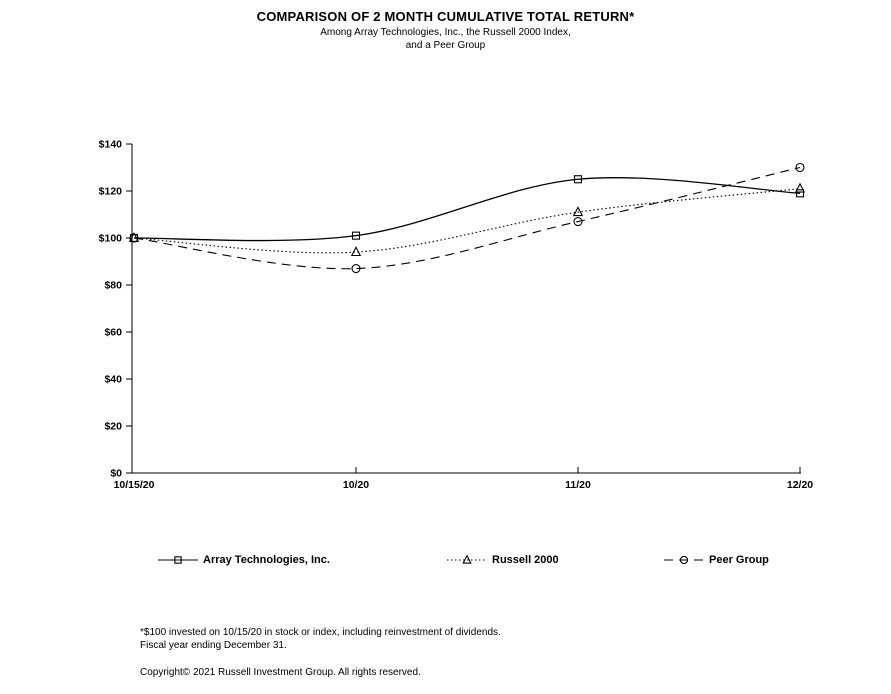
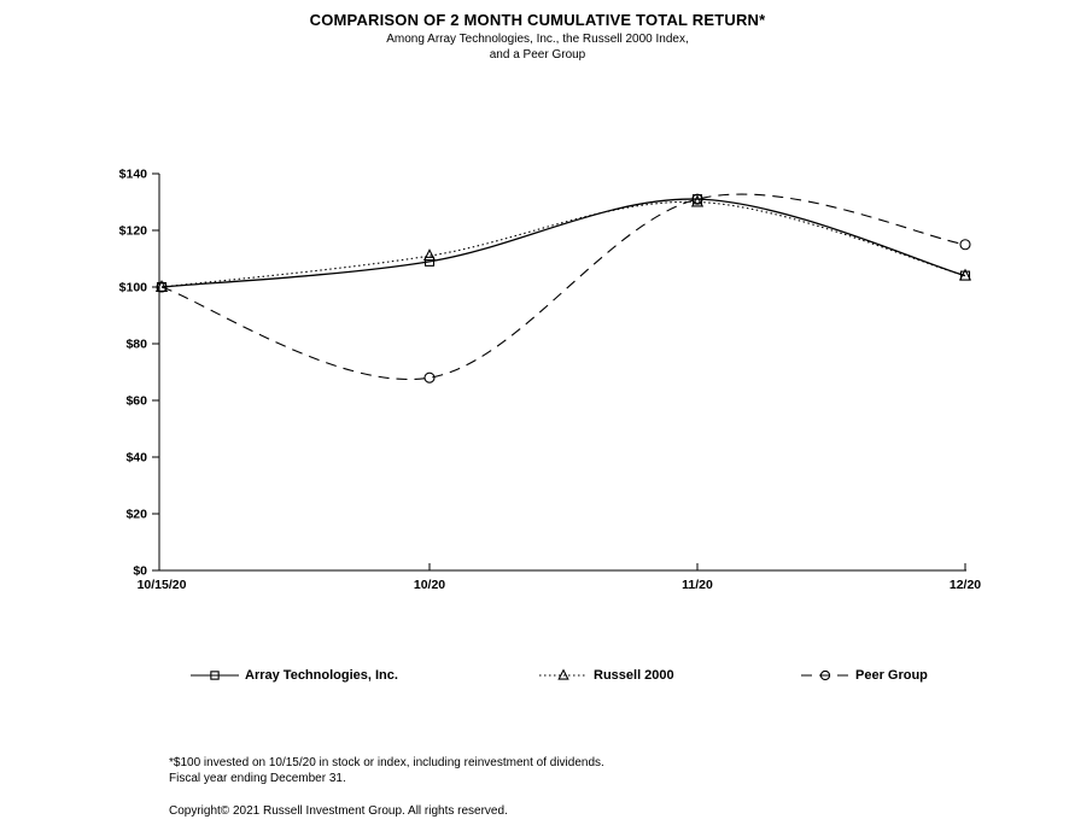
Array Technologies, Inc./10/20: $101 -> $109
Russell 2000/10/20: $94 -> $111
Peer Group/10/20: $87 -> $68
Array Technologies, Inc./11/20: $125 -> $131
Russell 2000/11/20: $111 -> $130
Peer Group/11/20: $107 -> $131
Array Technologies, Inc./12/20: $119 -> $104
Russell 2000/12/20: $121 -> $104
Peer Group/12/20: $130 -> $115
